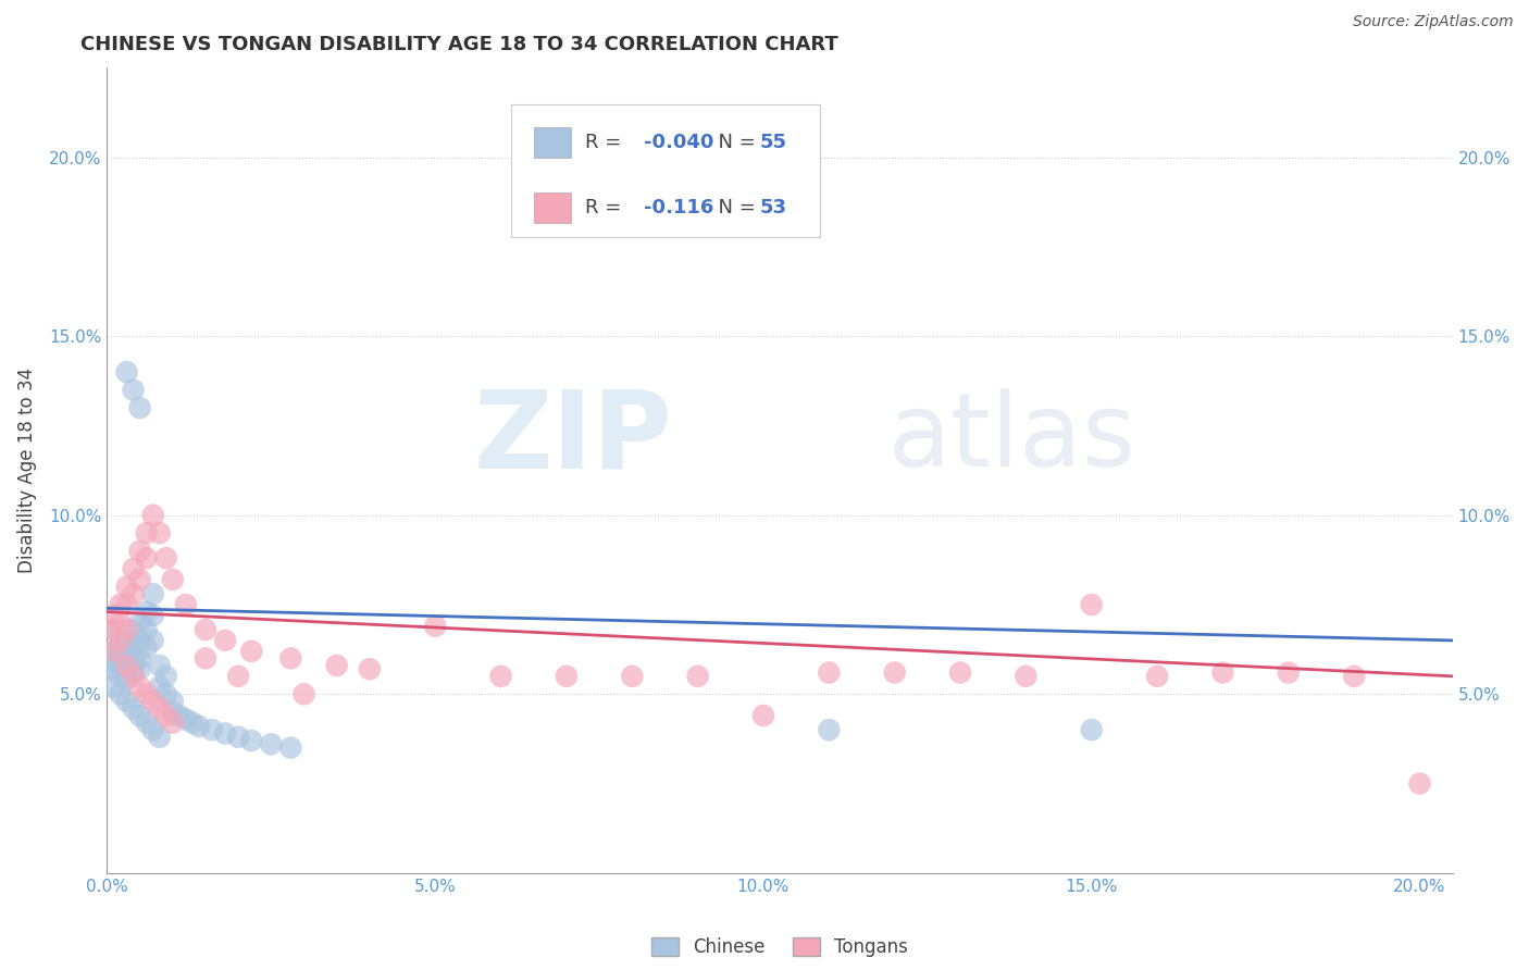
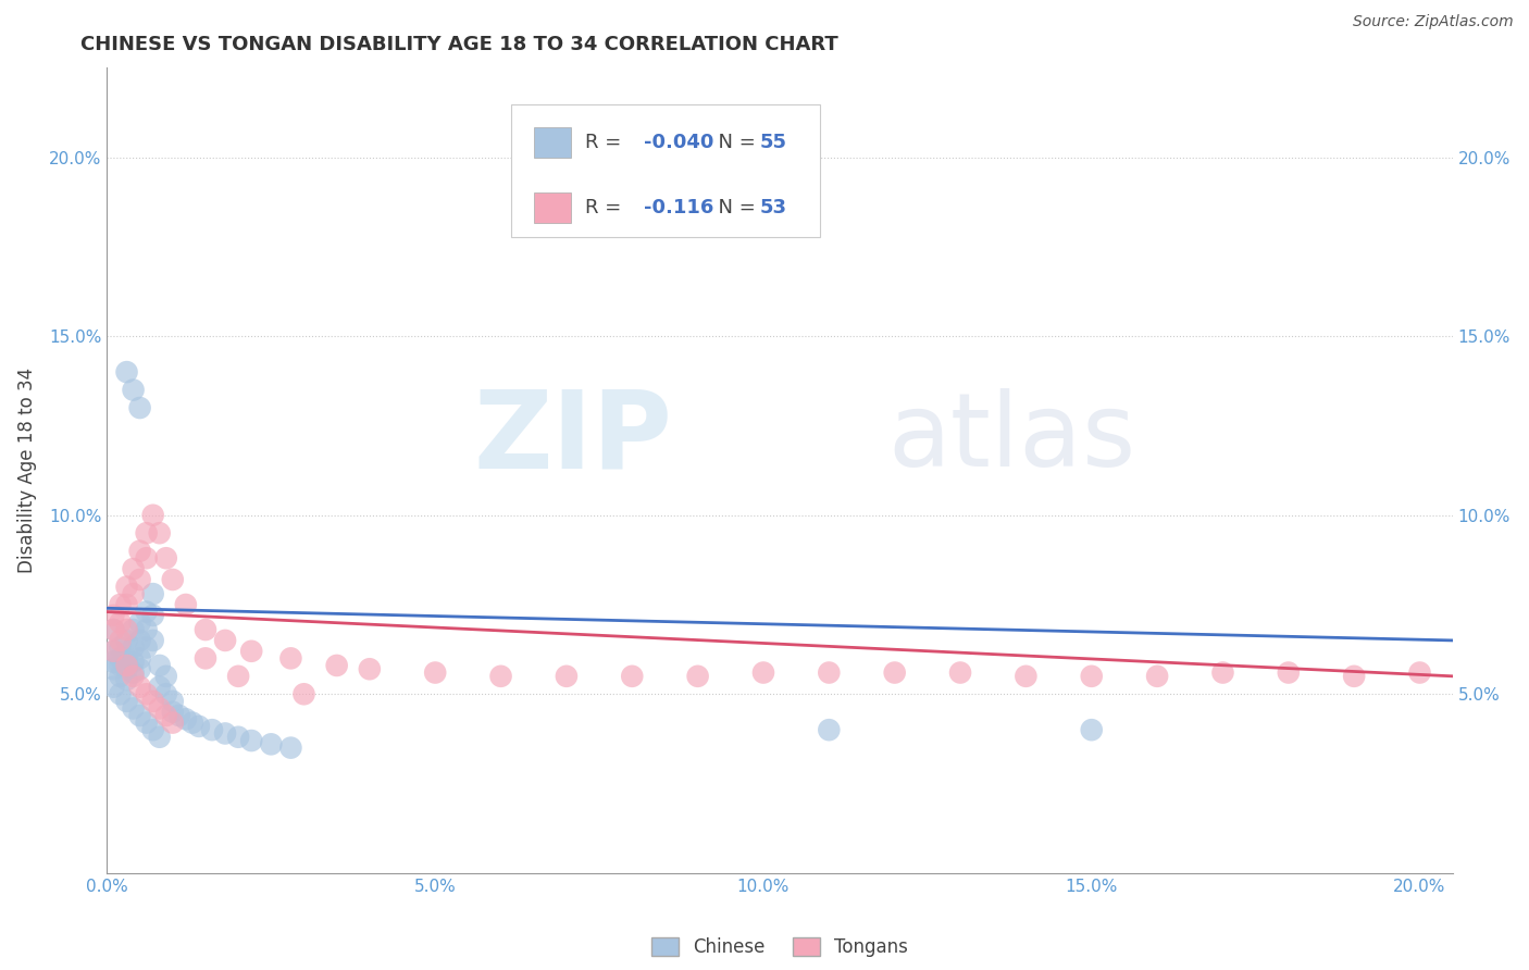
Tongans/5.0%: 6.9% -> 5.6%
Tongans/10.0%: 4.4% -> 5.6%
Tongans/15.0%: 7.5% -> 5.5%
Tongans/20.0%: 2.5% -> 5.6%
